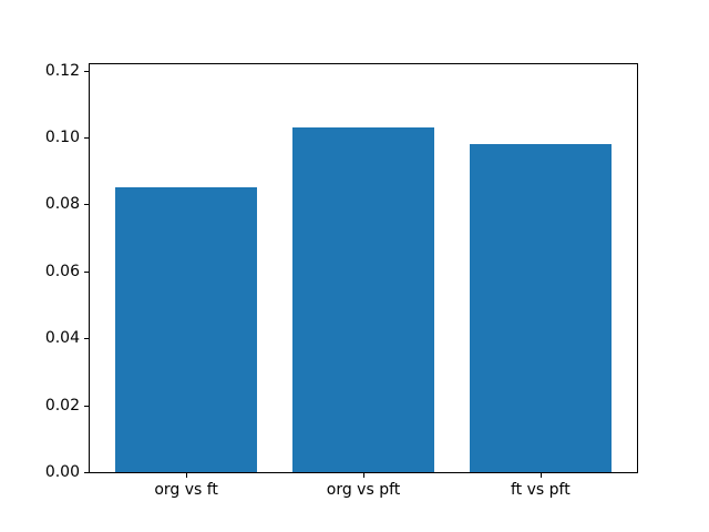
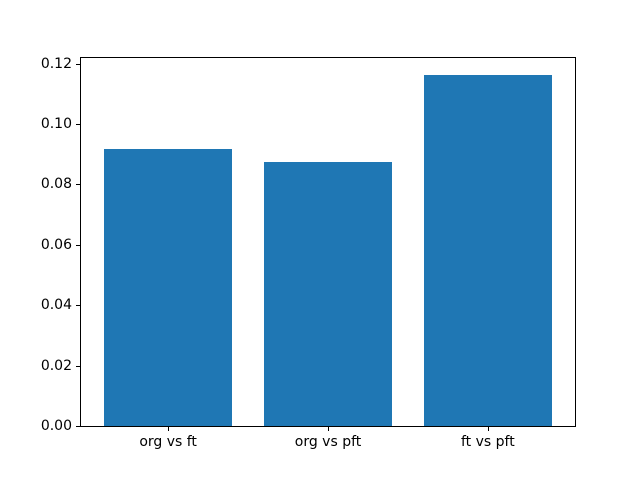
org vs ft: 0.085 -> 0.092
org vs pft: 0.103 -> 0.088
ft vs pft: 0.098 -> 0.116
